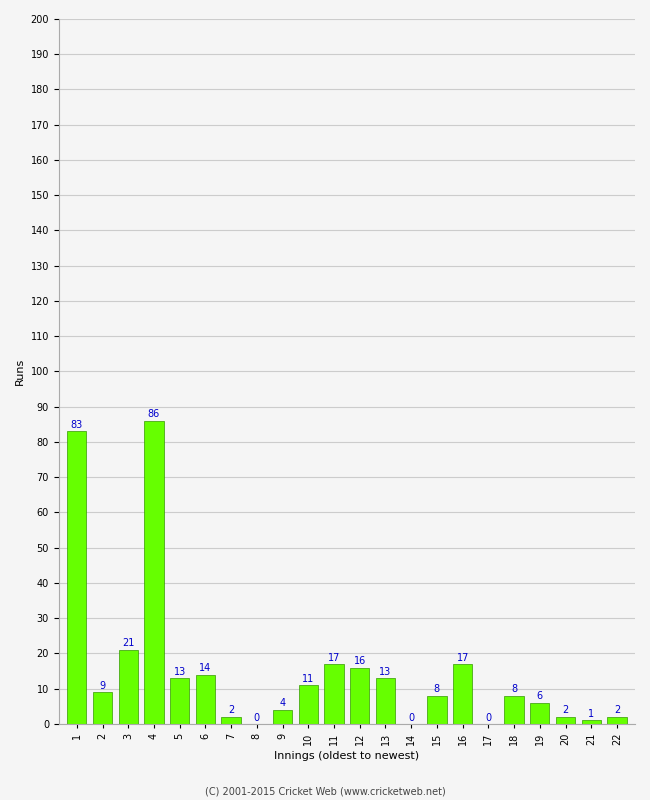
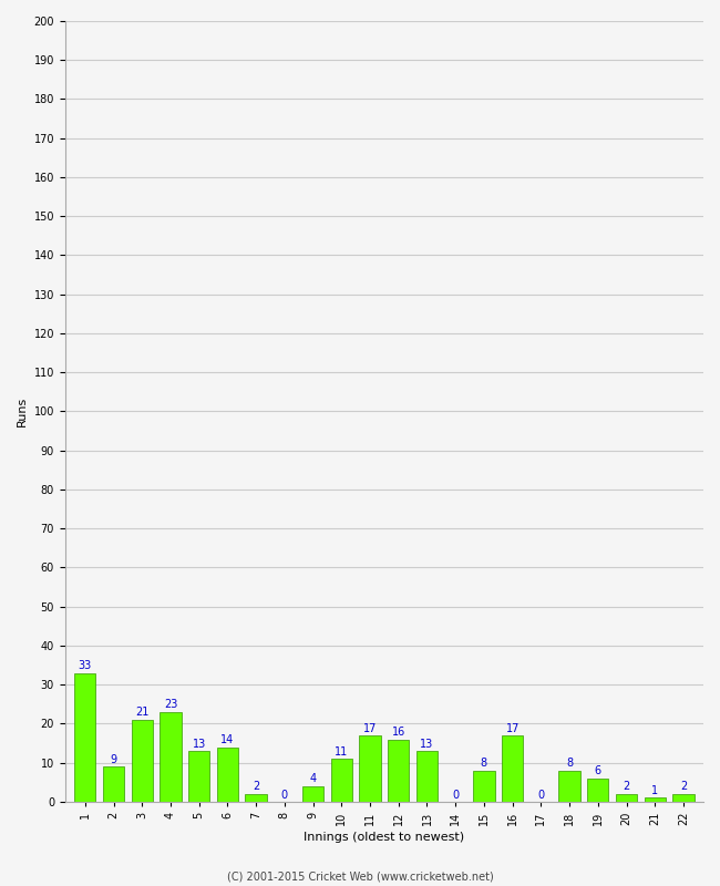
1: 83 -> 33
4: 86 -> 23
